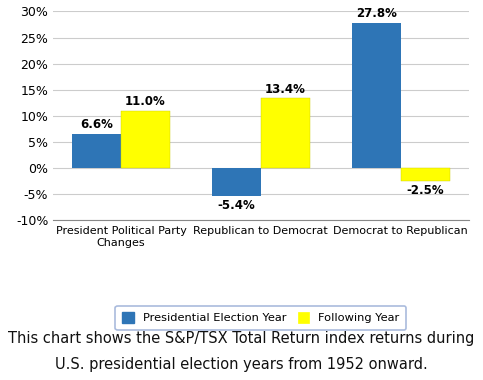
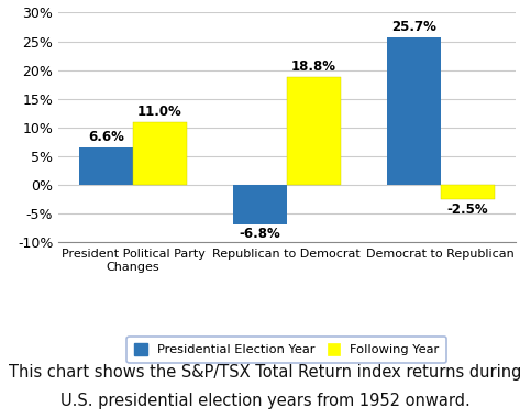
Presidential Election Year/Republican to Democrat: -5.4% -> -6.8%
Following Year/Republican to Democrat: 13.4% -> 18.8%
Presidential Election Year/Democrat to Republican: 27.8% -> 25.7%
